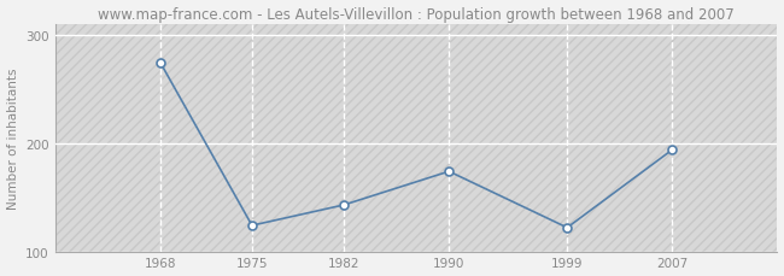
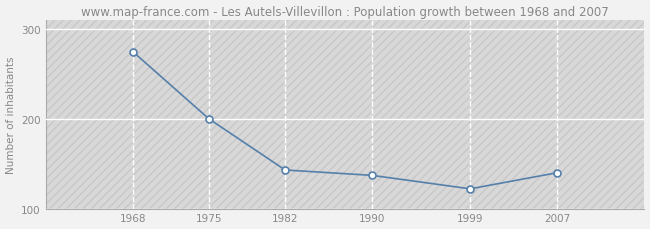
1975: 124 -> 200
1990: 174 -> 137
2007: 194 -> 140
